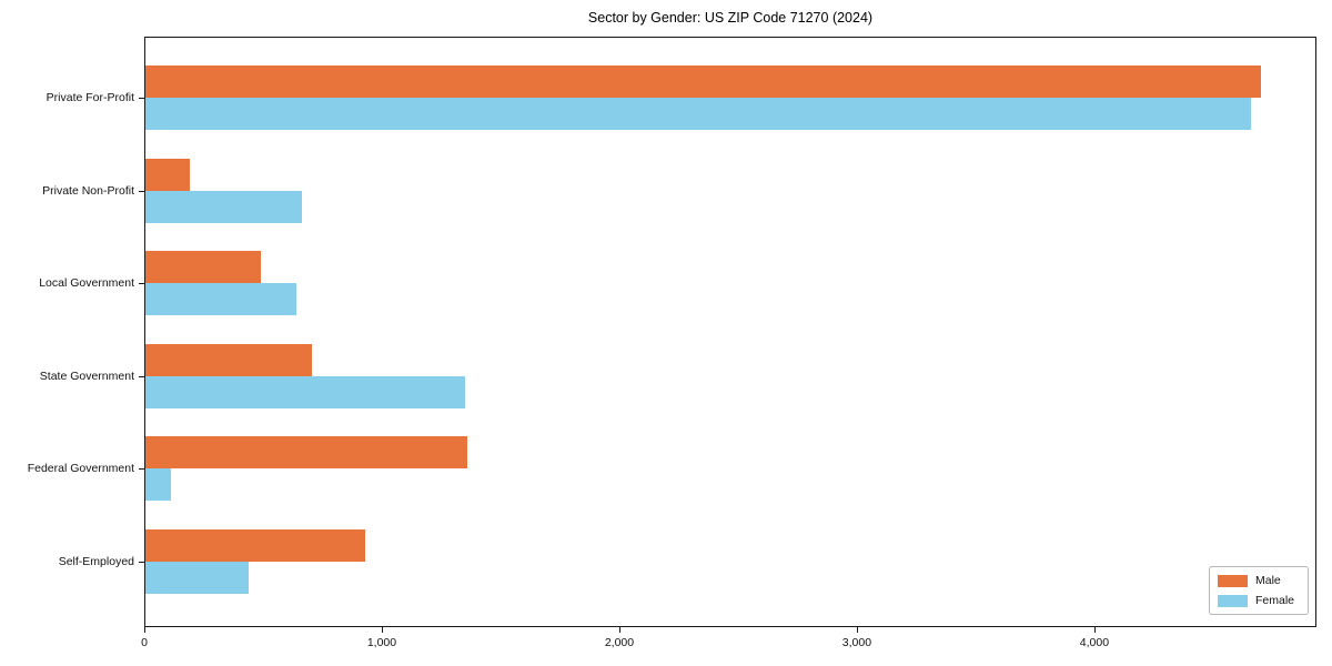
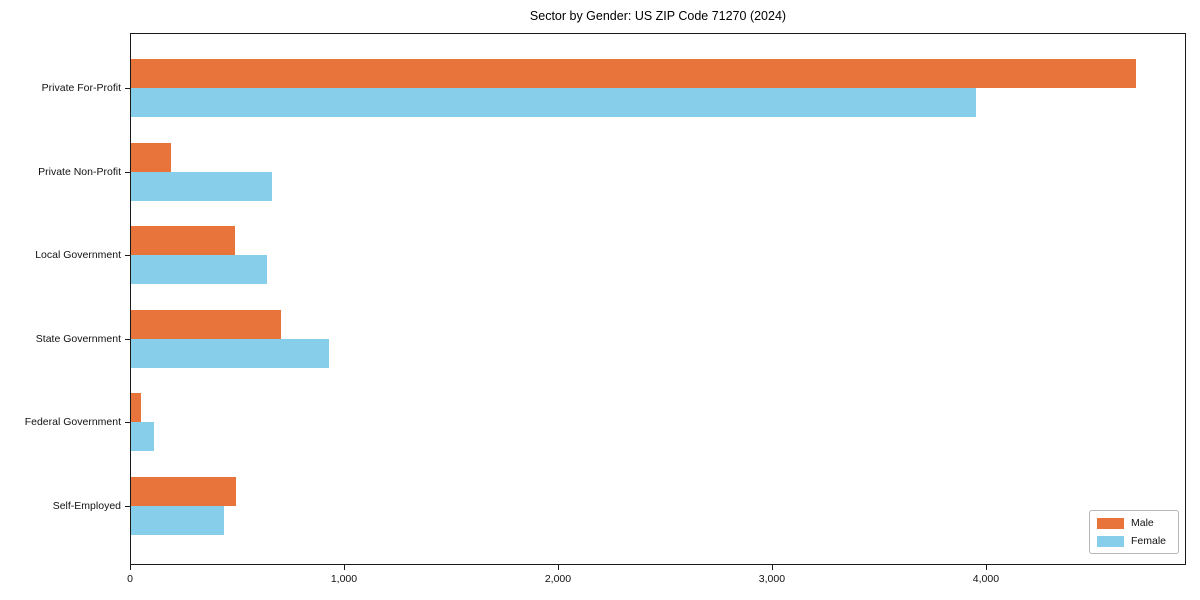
Female/Private For-Profit: 4660 -> 3960
Female/State Government: 1350 -> 930
Male/Federal Government: 1360 -> 50
Male/Self-Employed: 930 -> 500
